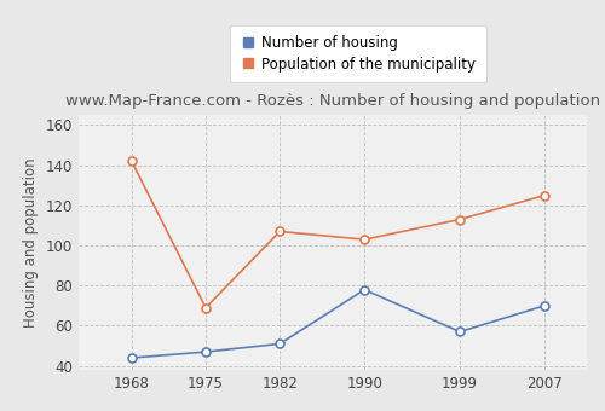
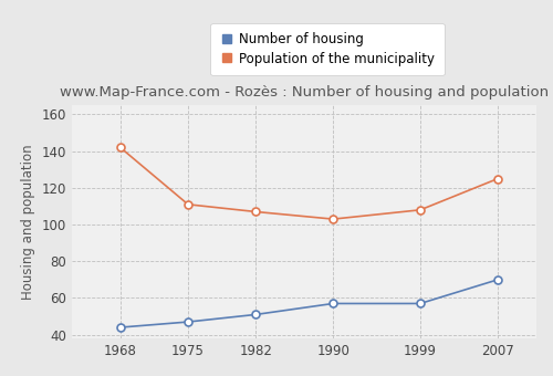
Population of the municipality/1975: 69 -> 111
Number of housing/1990: 78 -> 57
Population of the municipality/1999: 113 -> 108
